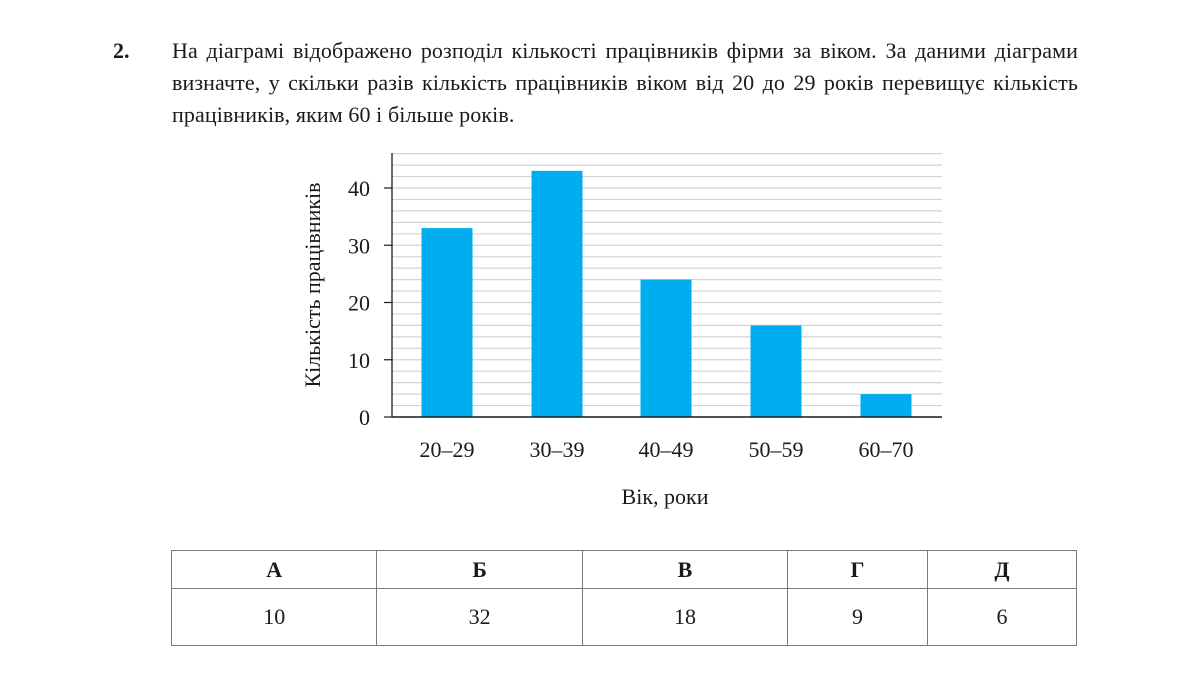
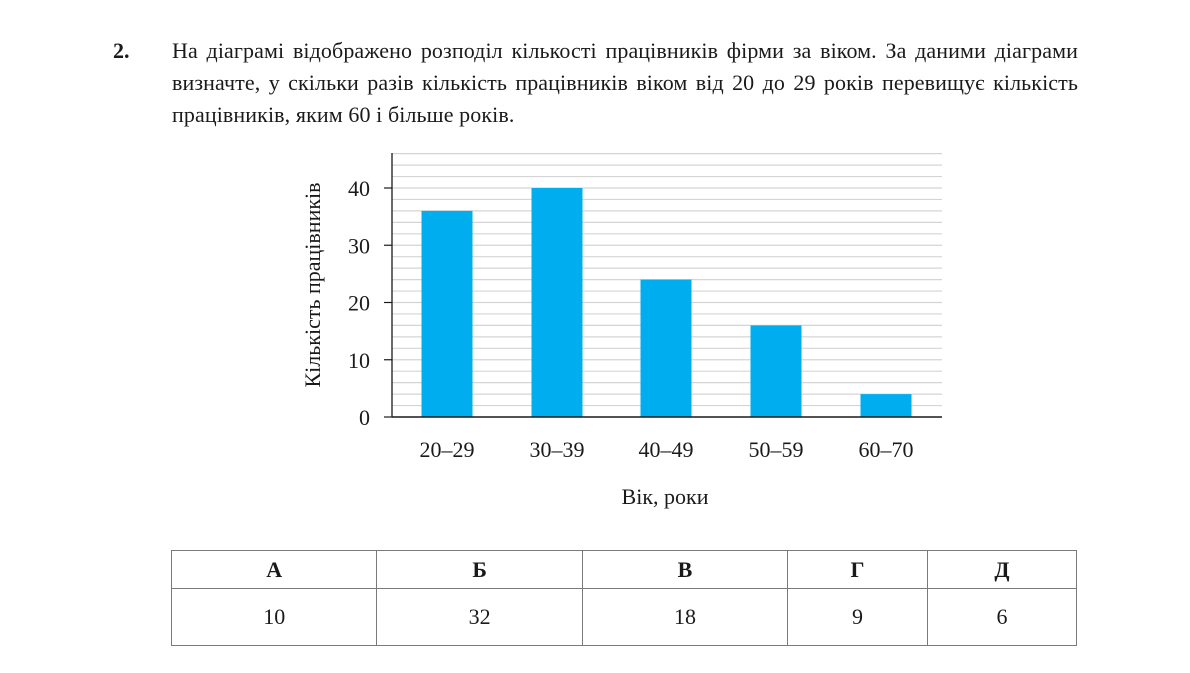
20–29: 33 -> 36
30–39: 43 -> 40
